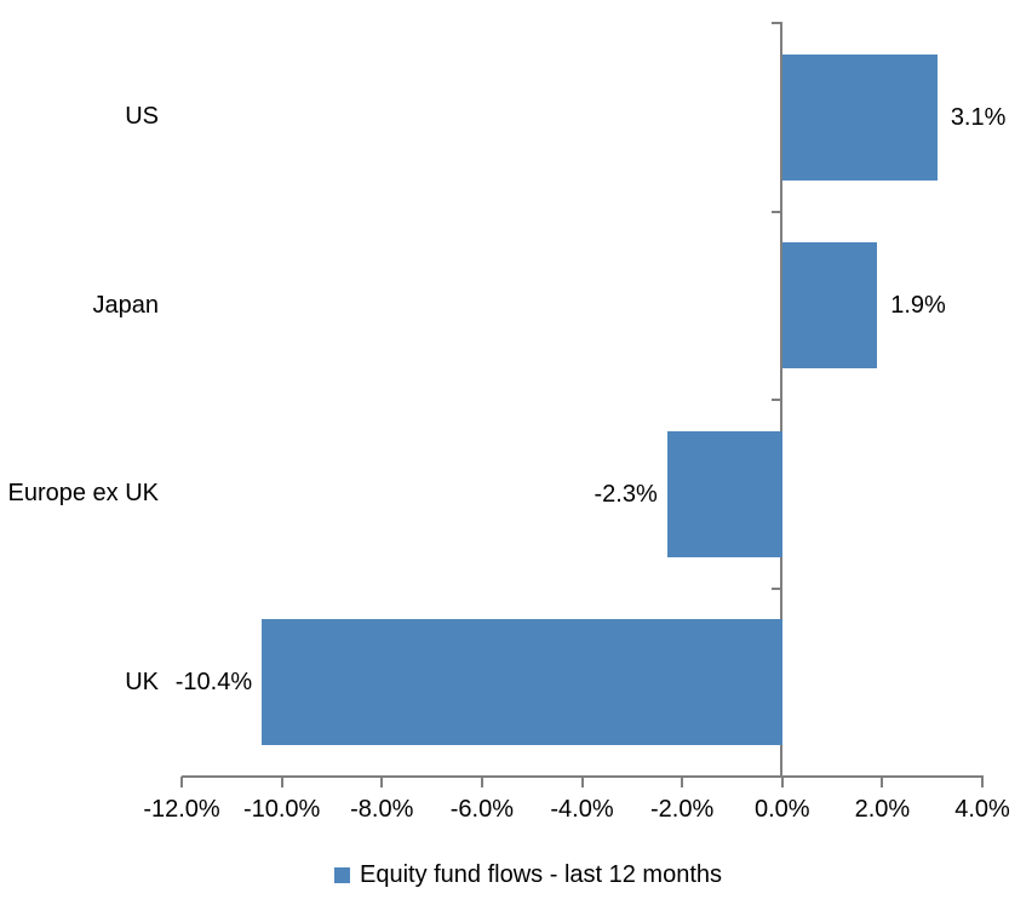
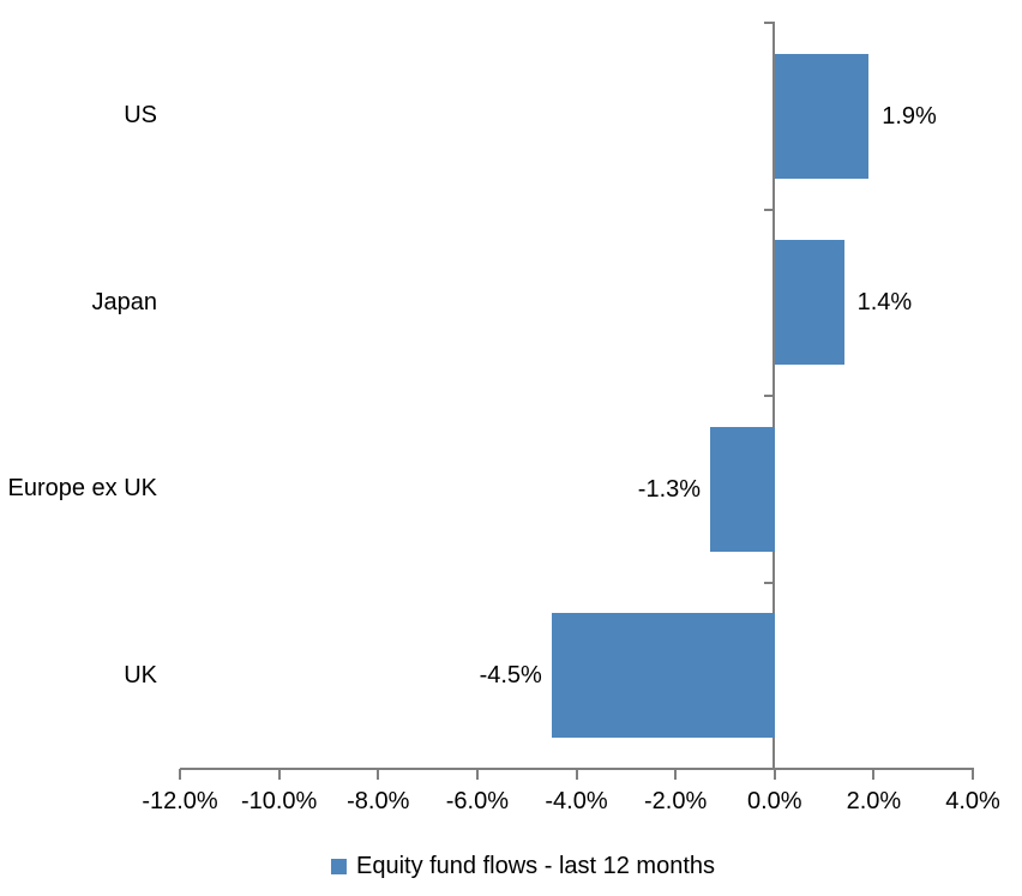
US: 3.1% -> 1.9%
Japan: 1.9% -> 1.4%
Europe ex UK: -2.3% -> -1.3%
UK: -10.4% -> -4.5%
